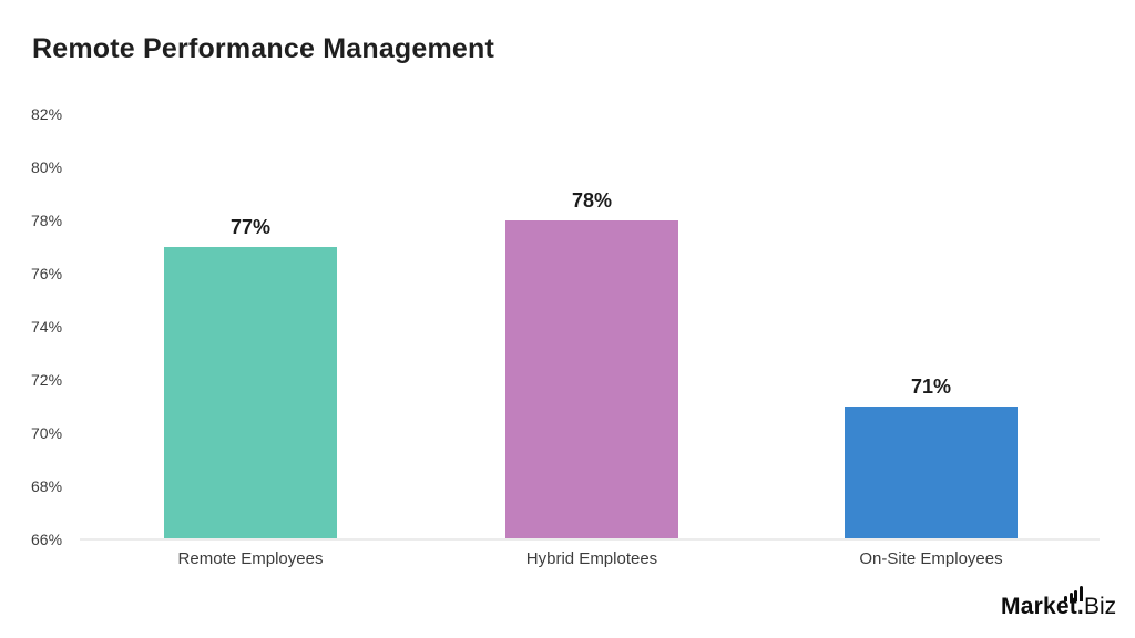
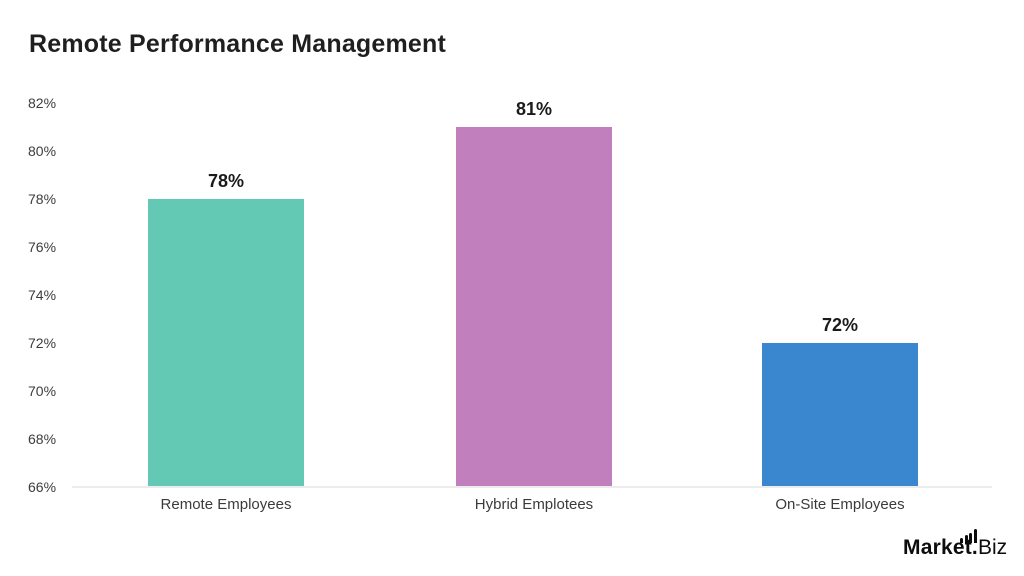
Remote Employees: 77% -> 78%
Hybrid Emplotees: 78% -> 81%
On-Site Employees: 71% -> 72%
